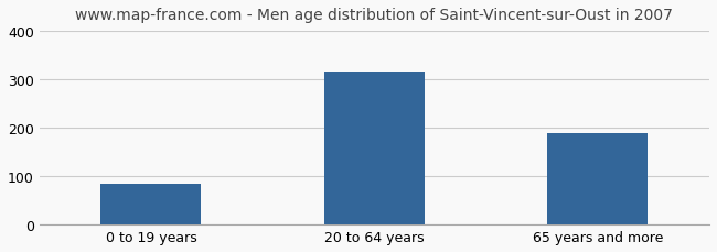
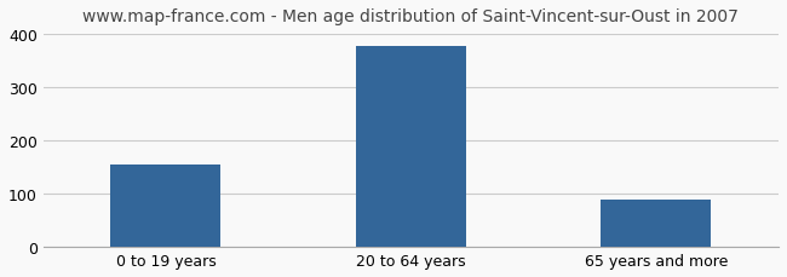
0 to 19 years: 85 -> 155
20 to 64 years: 315 -> 378
65 years and more: 190 -> 90
